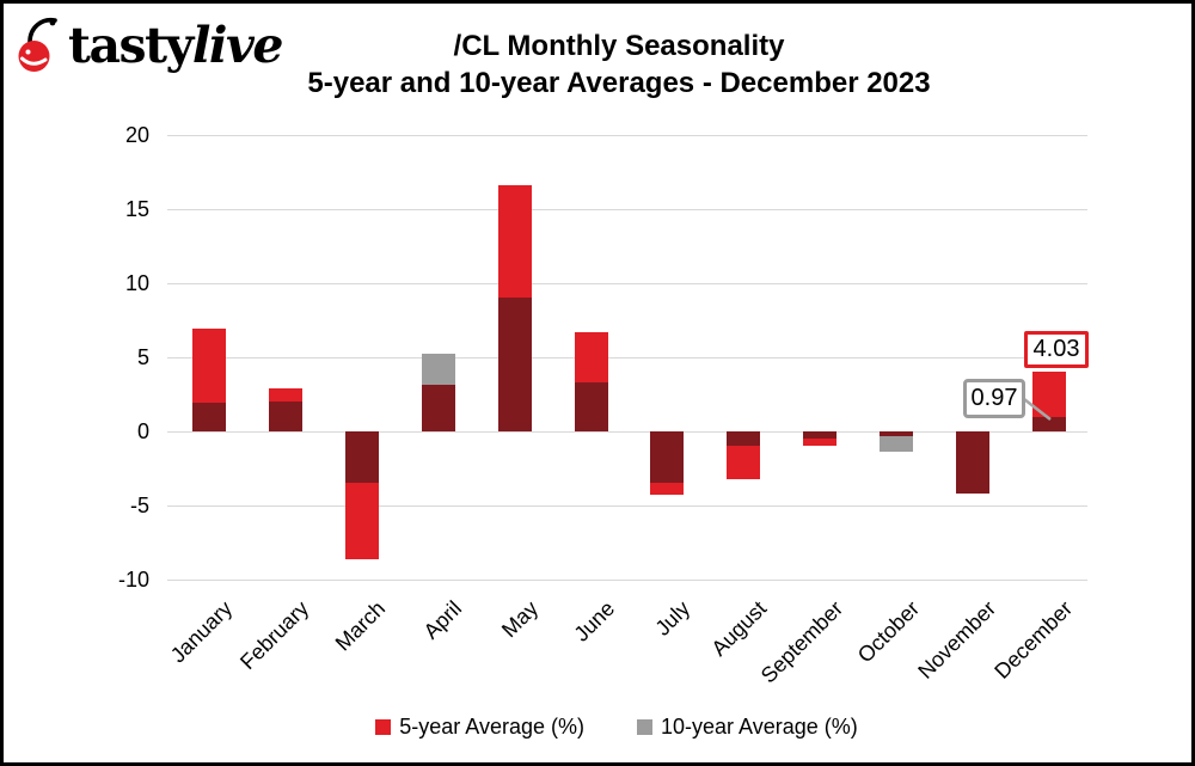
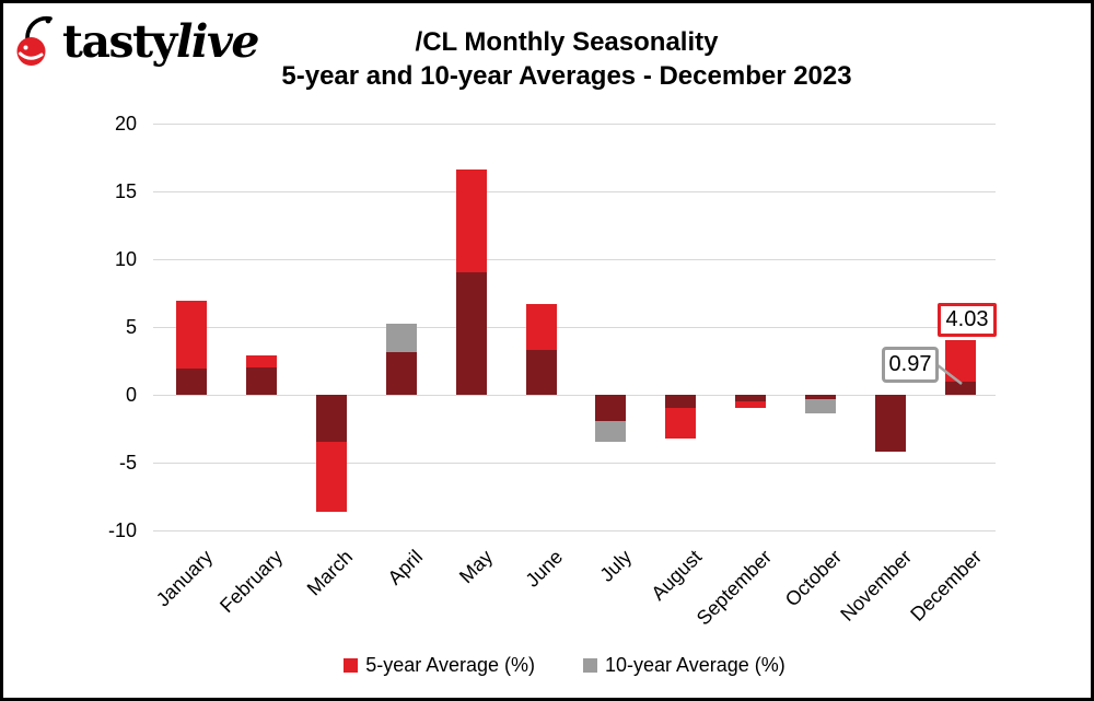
5-year Average (%)/July: -4.3 -> -1.9
